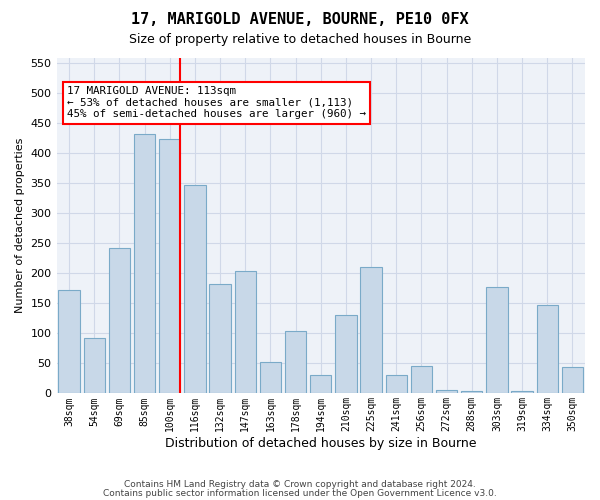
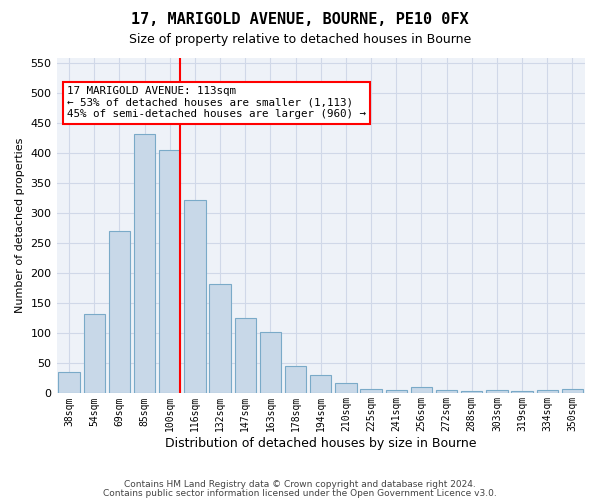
38sqm: 172 -> 35
54sqm: 92 -> 133
69sqm: 242 -> 270
100sqm: 424 -> 405
116sqm: 348 -> 322
147sqm: 204 -> 126
163sqm: 52 -> 102
178sqm: 104 -> 46
210sqm: 130 -> 18
225sqm: 210 -> 7
241sqm: 30 -> 5
256sqm: 46 -> 10
303sqm: 178 -> 5
334sqm: 148 -> 5
350sqm: 44 -> 7
